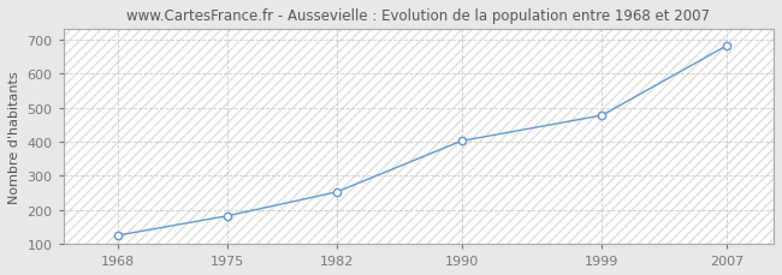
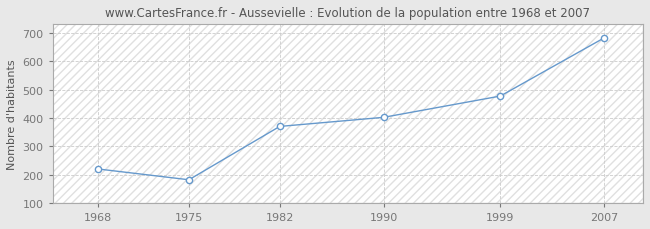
1968: 125 -> 220
1982: 252 -> 370
